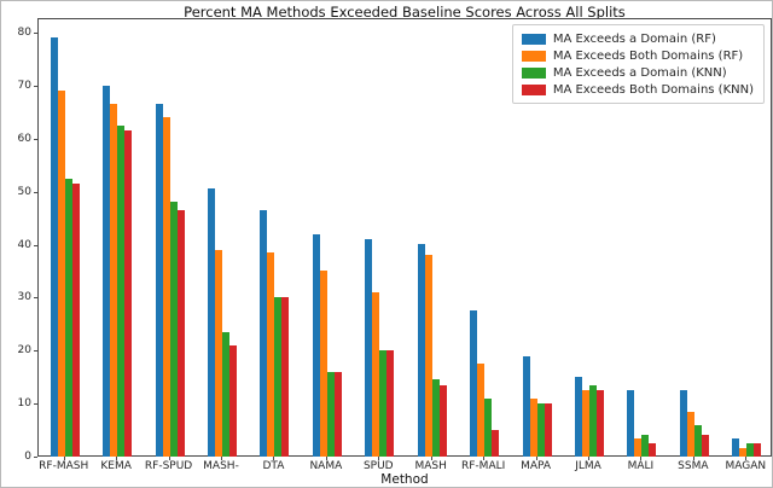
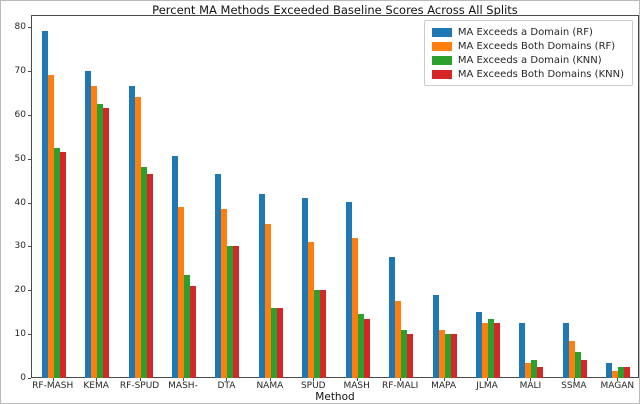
MA Exceeds Both Domains (RF)/MASH: 38 -> 32
MA Exceeds Both Domains (KNN)/RF-MALI: 5 -> 10
